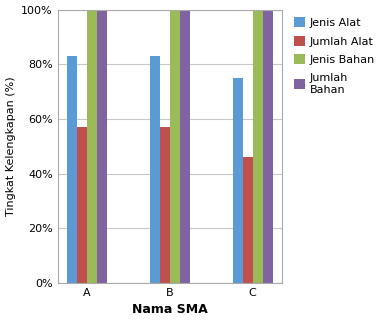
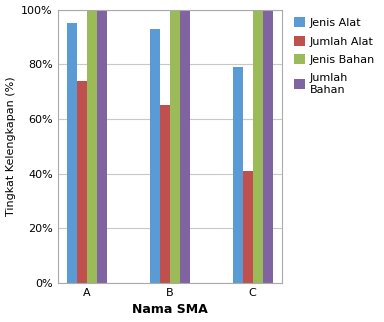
Jenis Alat/A: 83% -> 95%
Jumlah Alat/A: 57% -> 74%
Jenis Alat/B: 83% -> 93%
Jumlah Alat/B: 57% -> 65%
Jenis Alat/C: 75% -> 79%
Jumlah Alat/C: 46% -> 41%
